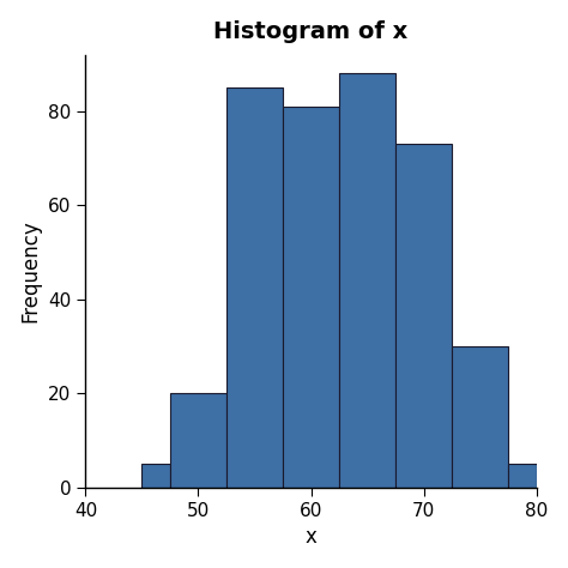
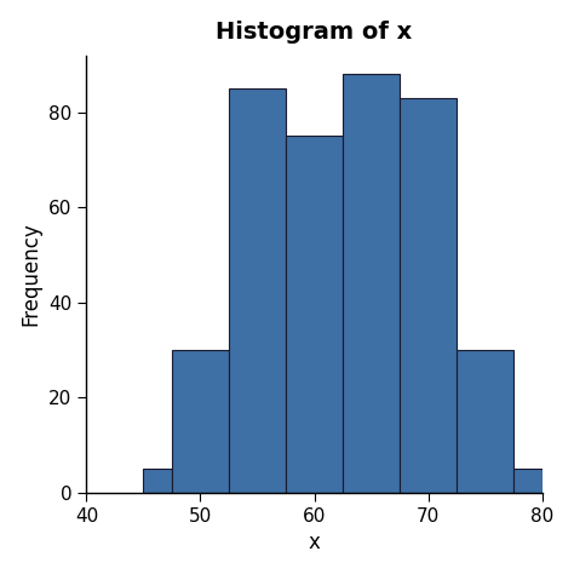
50: 20 -> 30
60: 81 -> 75
70: 73 -> 83
